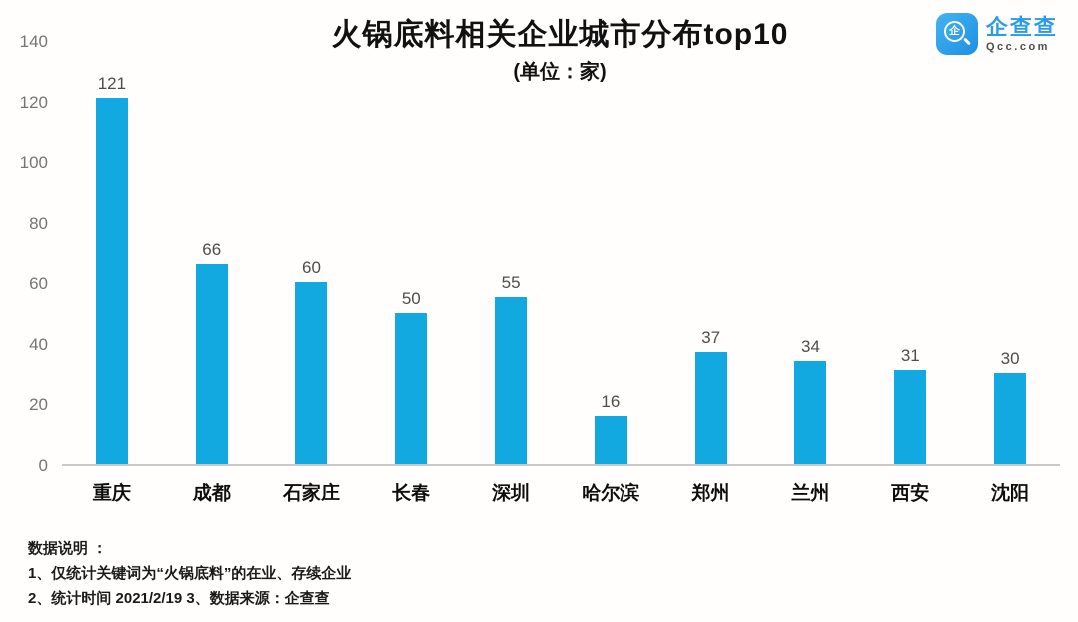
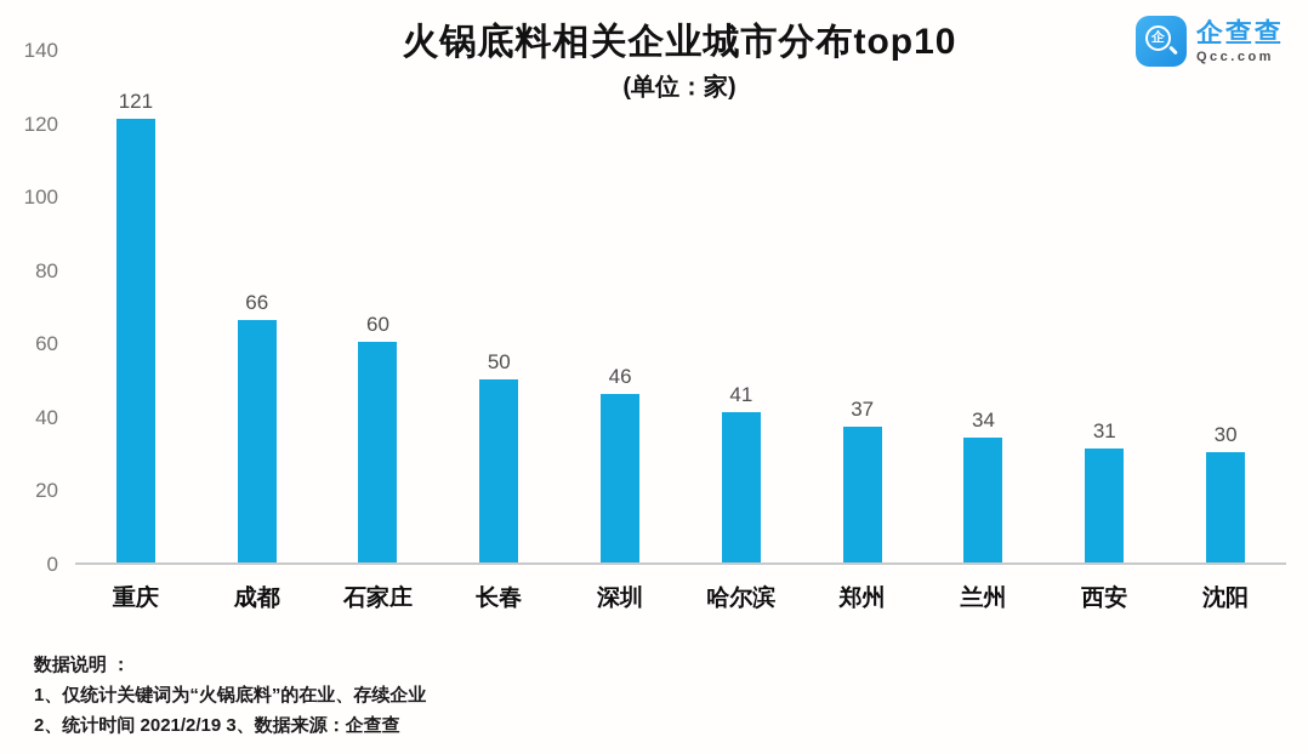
深圳: 55 -> 46
哈尔滨: 16 -> 41
